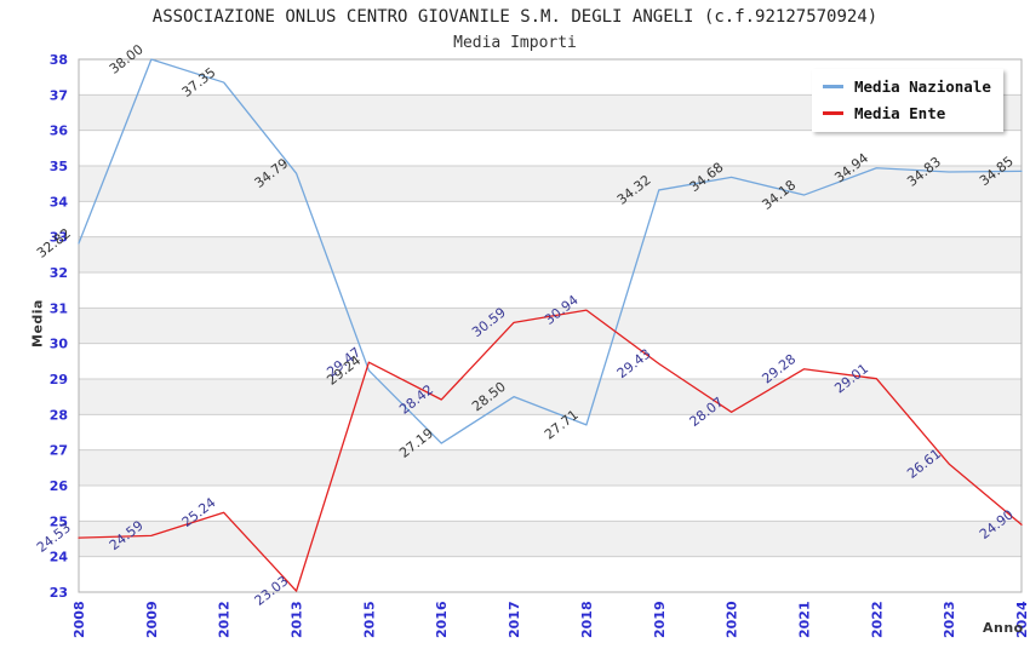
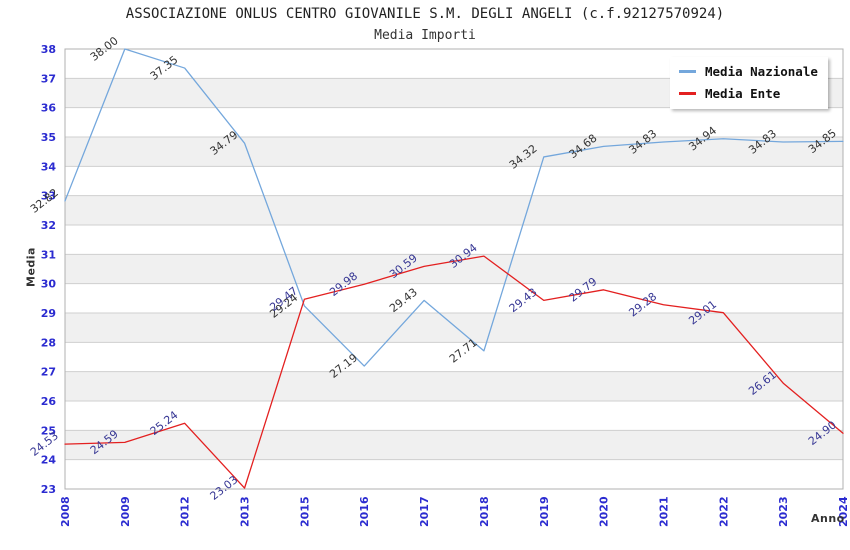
Media Ente/2016: 28.42 -> 29.98
Media Nazionale/2017: 28.50 -> 29.43
Media Ente/2020: 28.07 -> 29.79
Media Nazionale/2021: 34.18 -> 34.83
